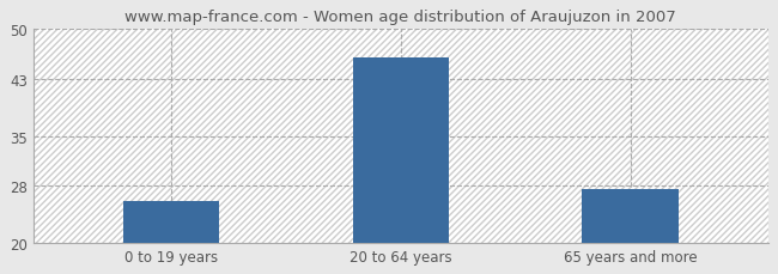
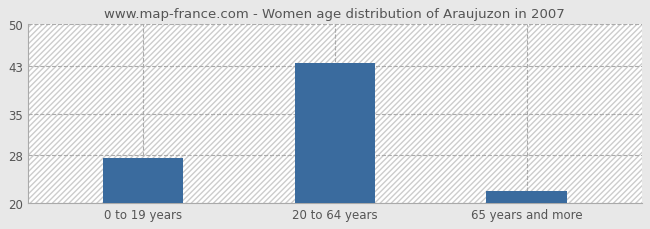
0 to 19 years: 25.8 -> 27.5
20 to 64 years: 46.0 -> 43.5
65 years and more: 27.6 -> 22.0
